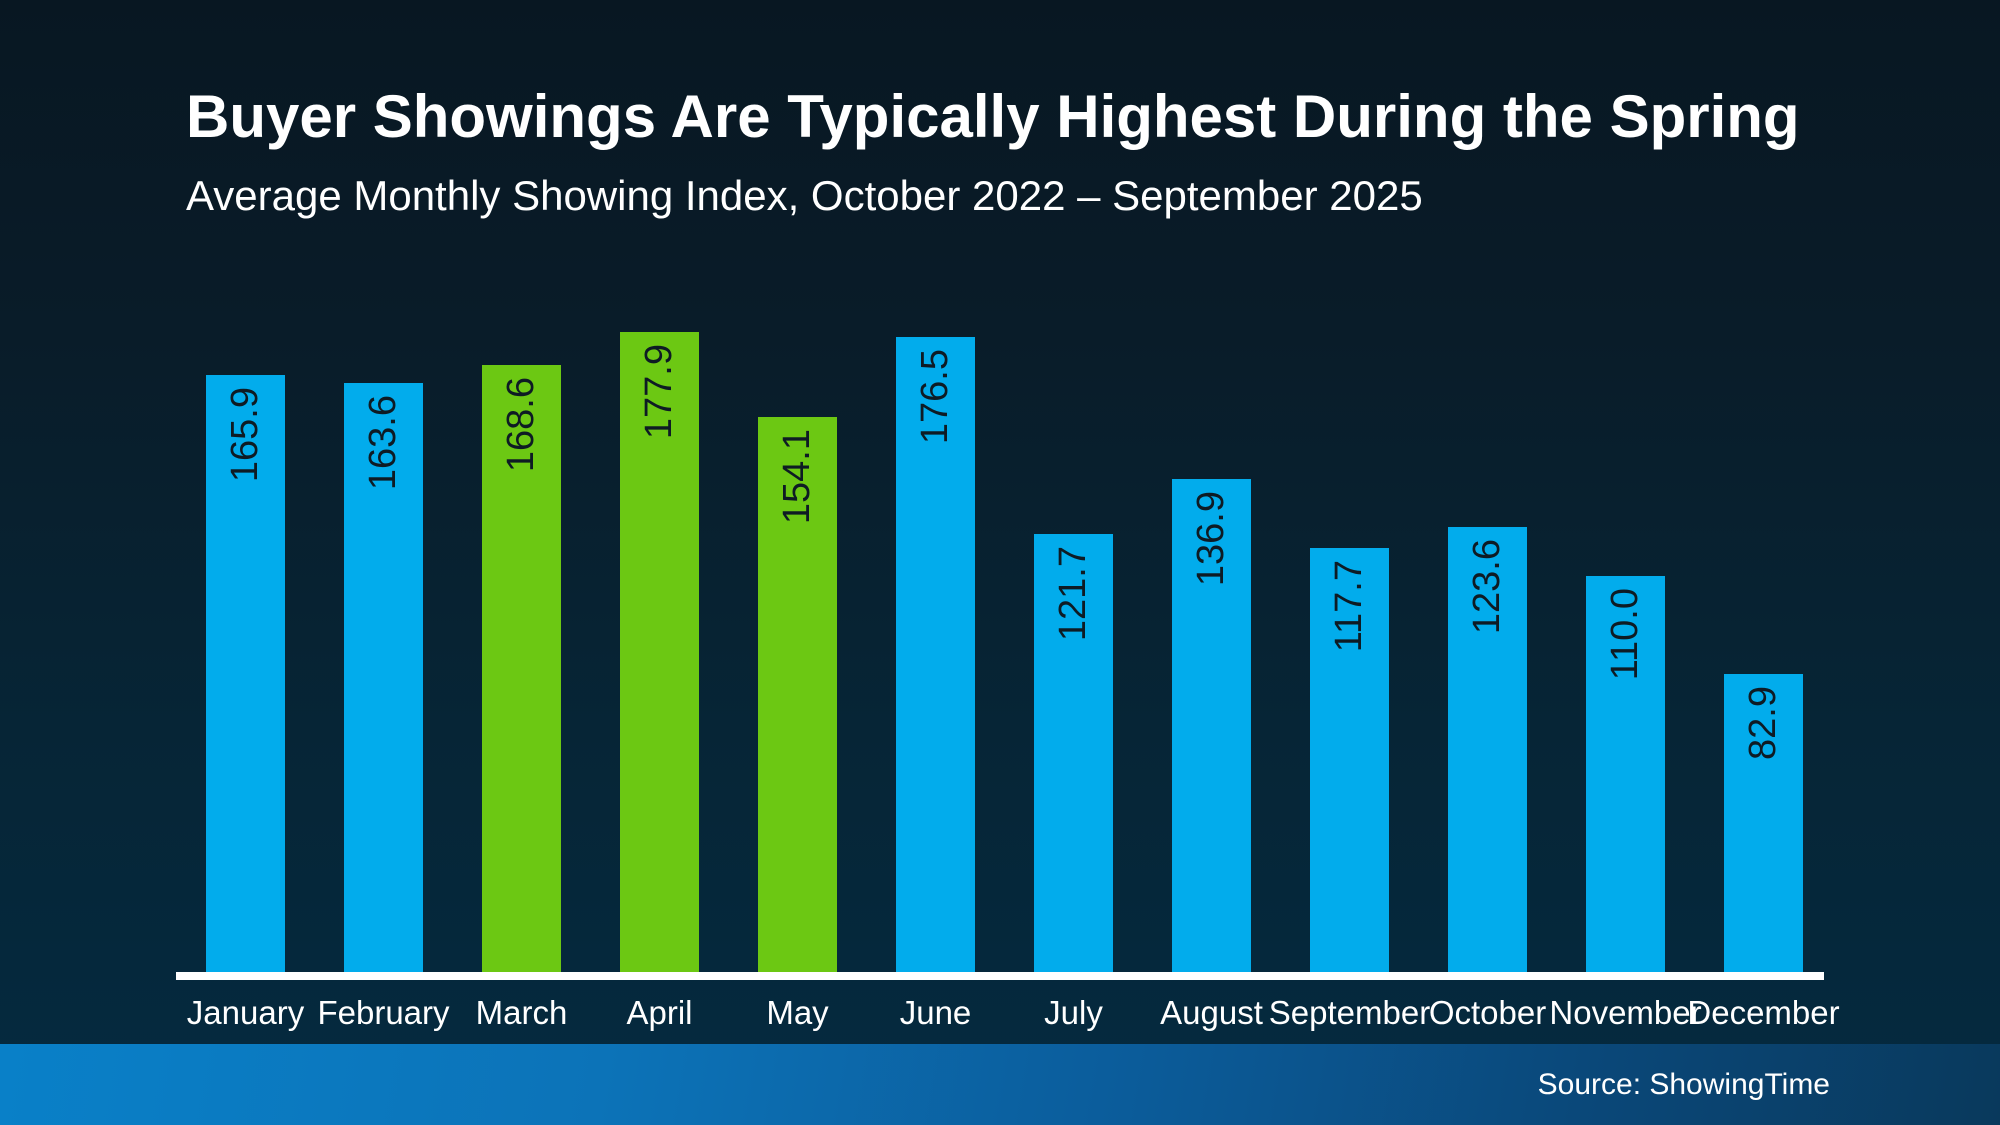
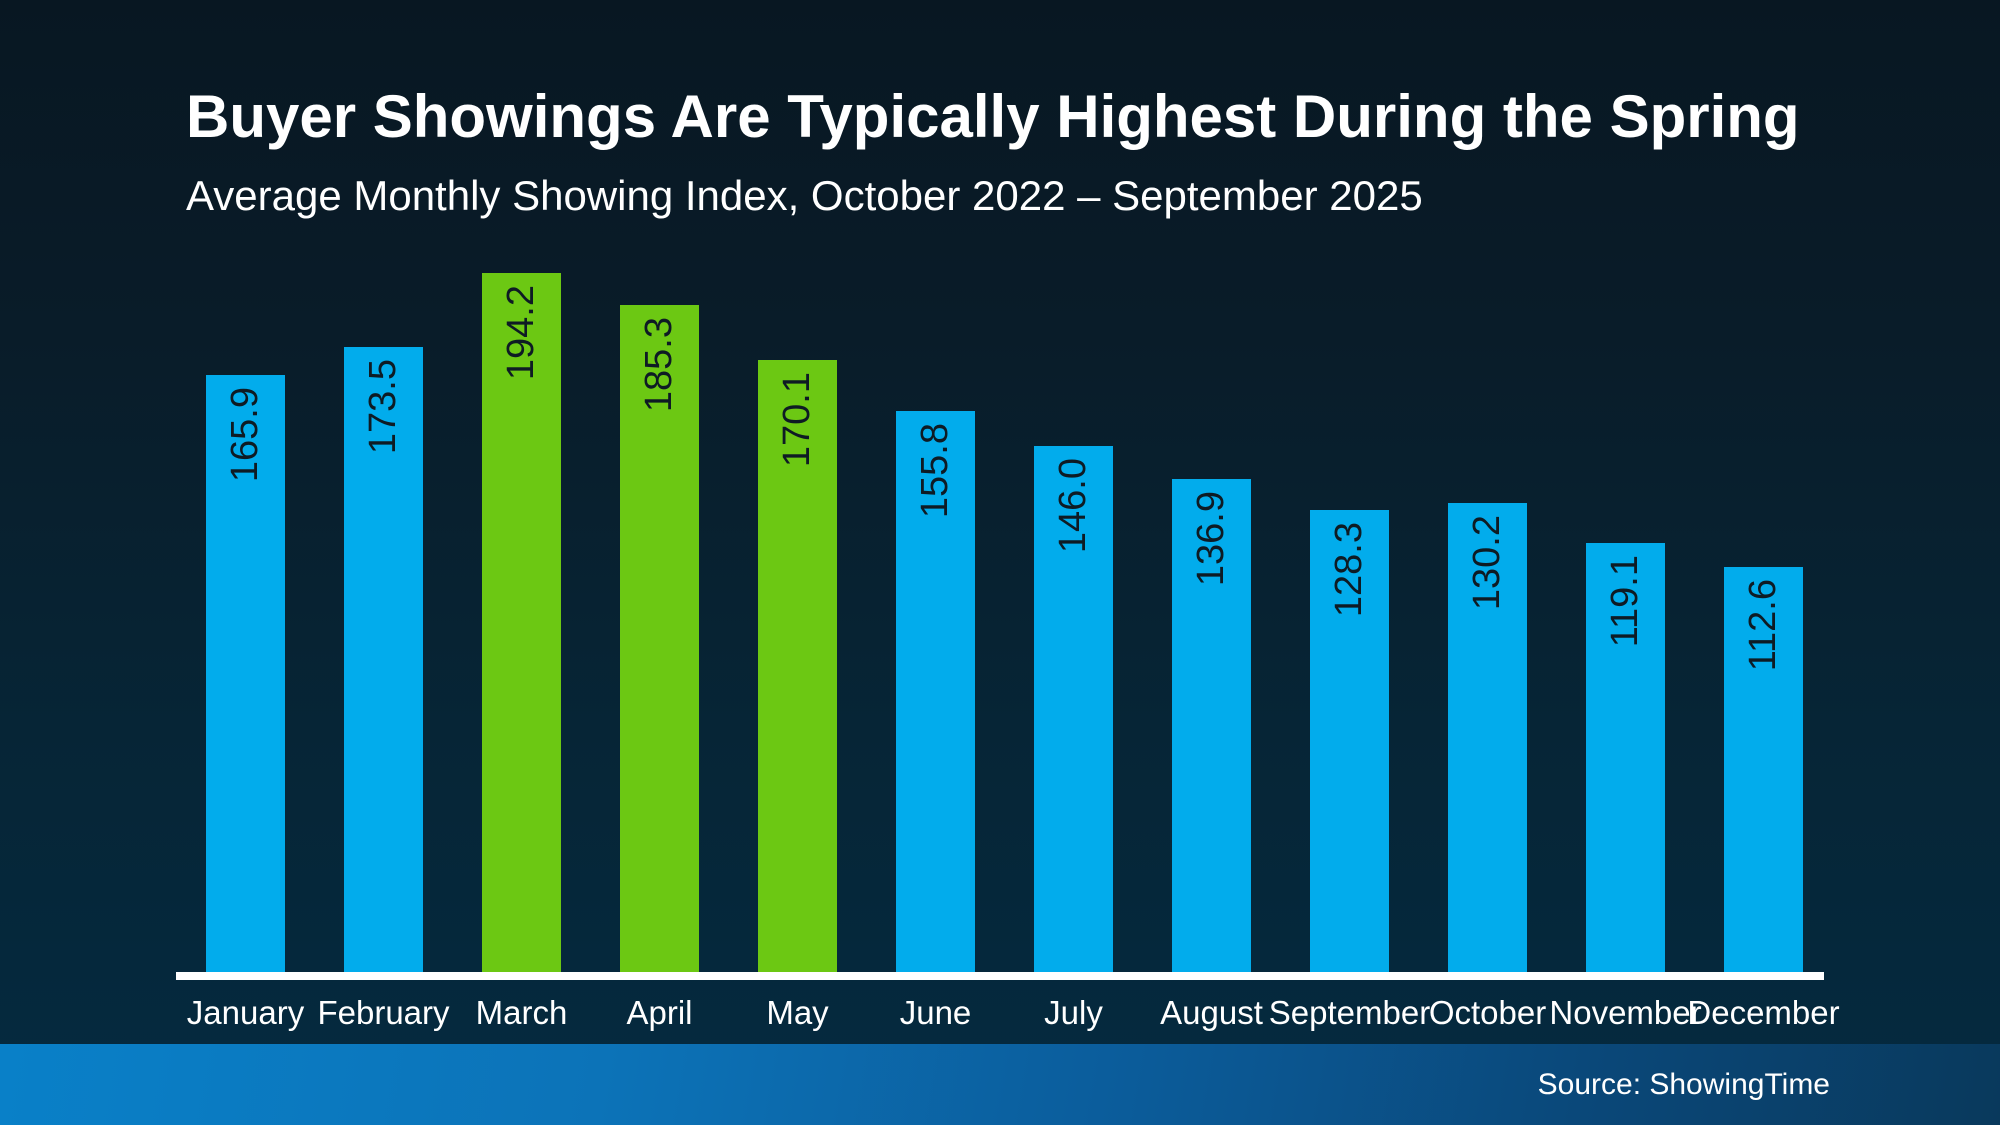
February: 163.6 -> 173.5
March: 168.6 -> 194.2
April: 177.9 -> 185.3
May: 154.1 -> 170.1
June: 176.5 -> 155.8
July: 121.7 -> 146.0
September: 117.7 -> 128.3
October: 123.6 -> 130.2
November: 110.0 -> 119.1
December: 82.9 -> 112.6
